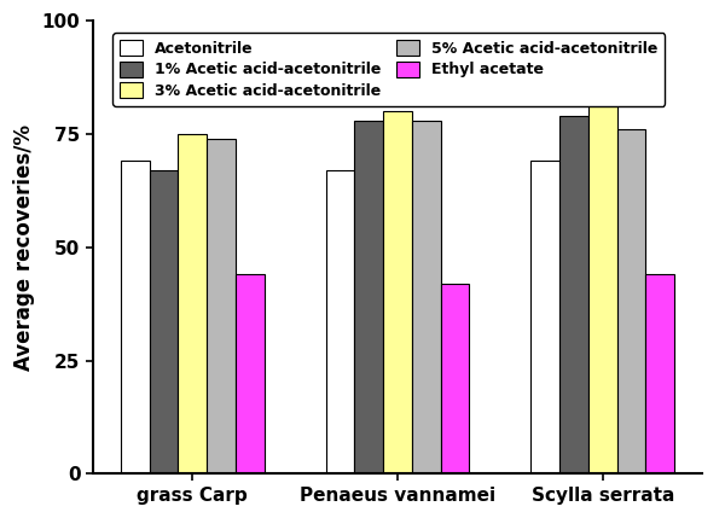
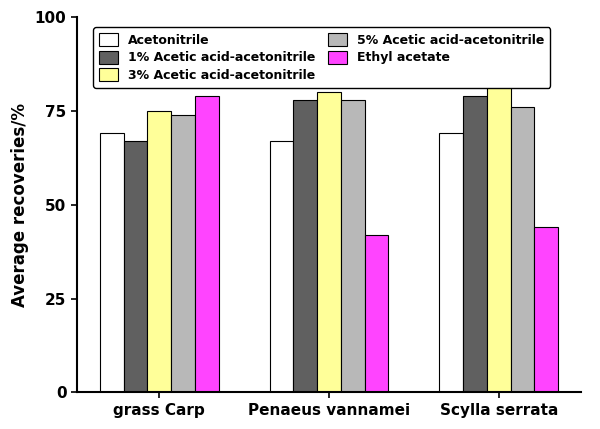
Ethyl acetate/grass Carp: 44 -> 79
